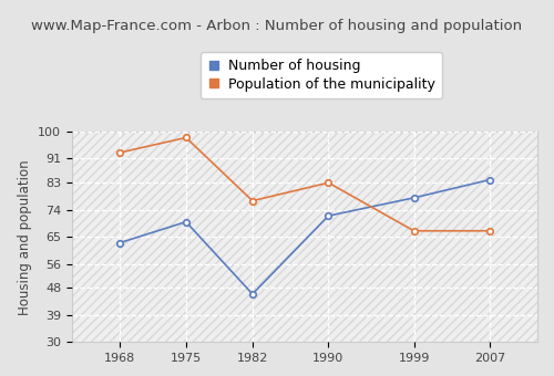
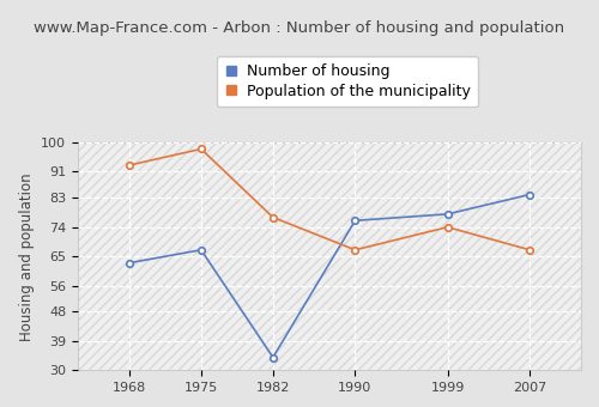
Number of housing/1975: 70 -> 67
Number of housing/1982: 46 -> 34
Number of housing/1990: 72 -> 76
Population of the municipality/1990: 83 -> 67
Population of the municipality/1999: 67 -> 74
